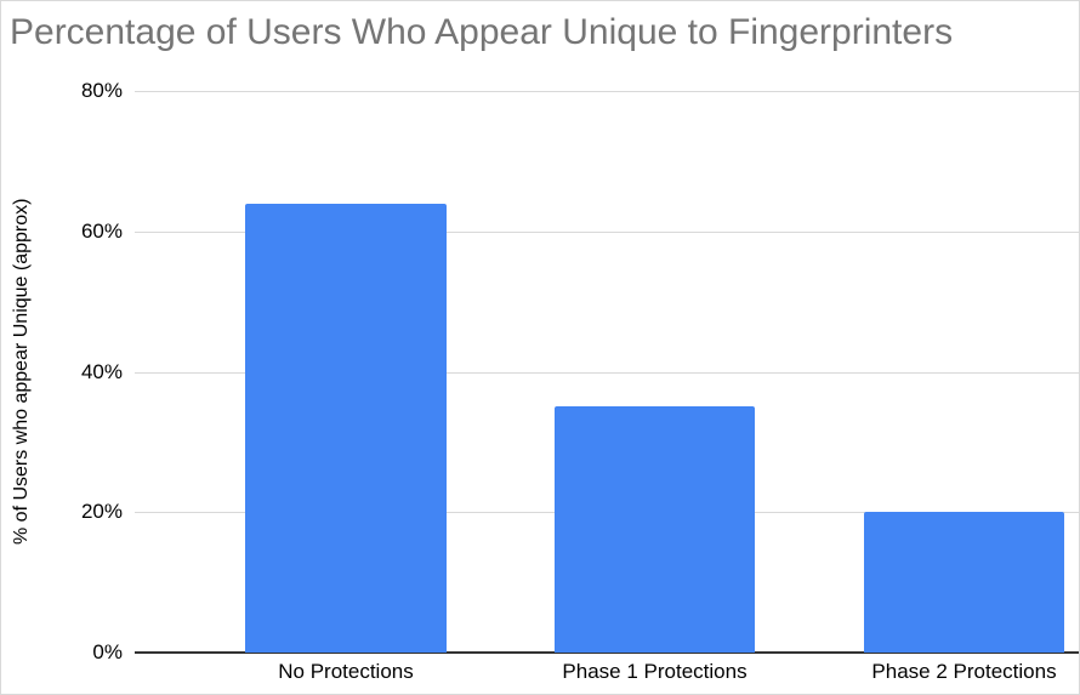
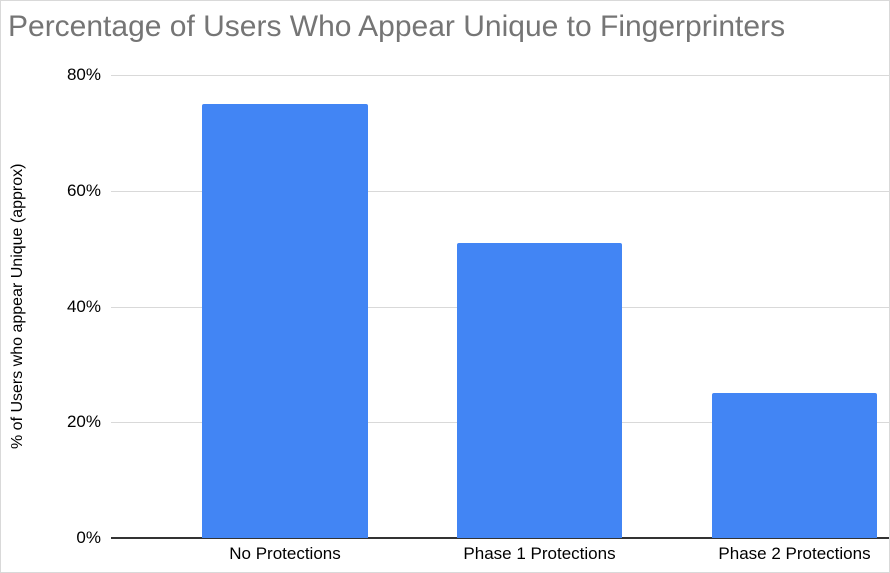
No Protections: 64% -> 75%
Phase 1 Protections: 35% -> 51%
Phase 2 Protections: 20% -> 25%
